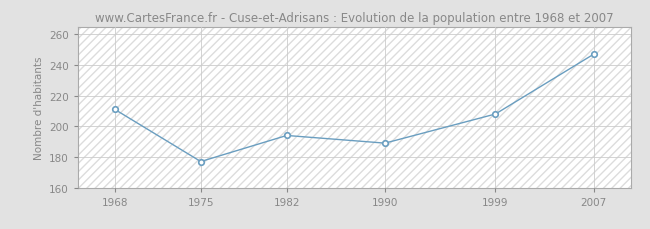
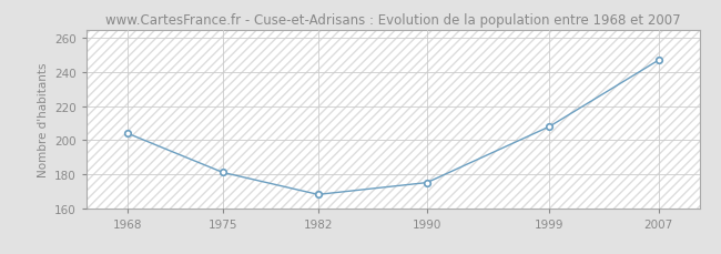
1968: 211 -> 204
1975: 177 -> 181
1982: 194 -> 168
1990: 189 -> 175
